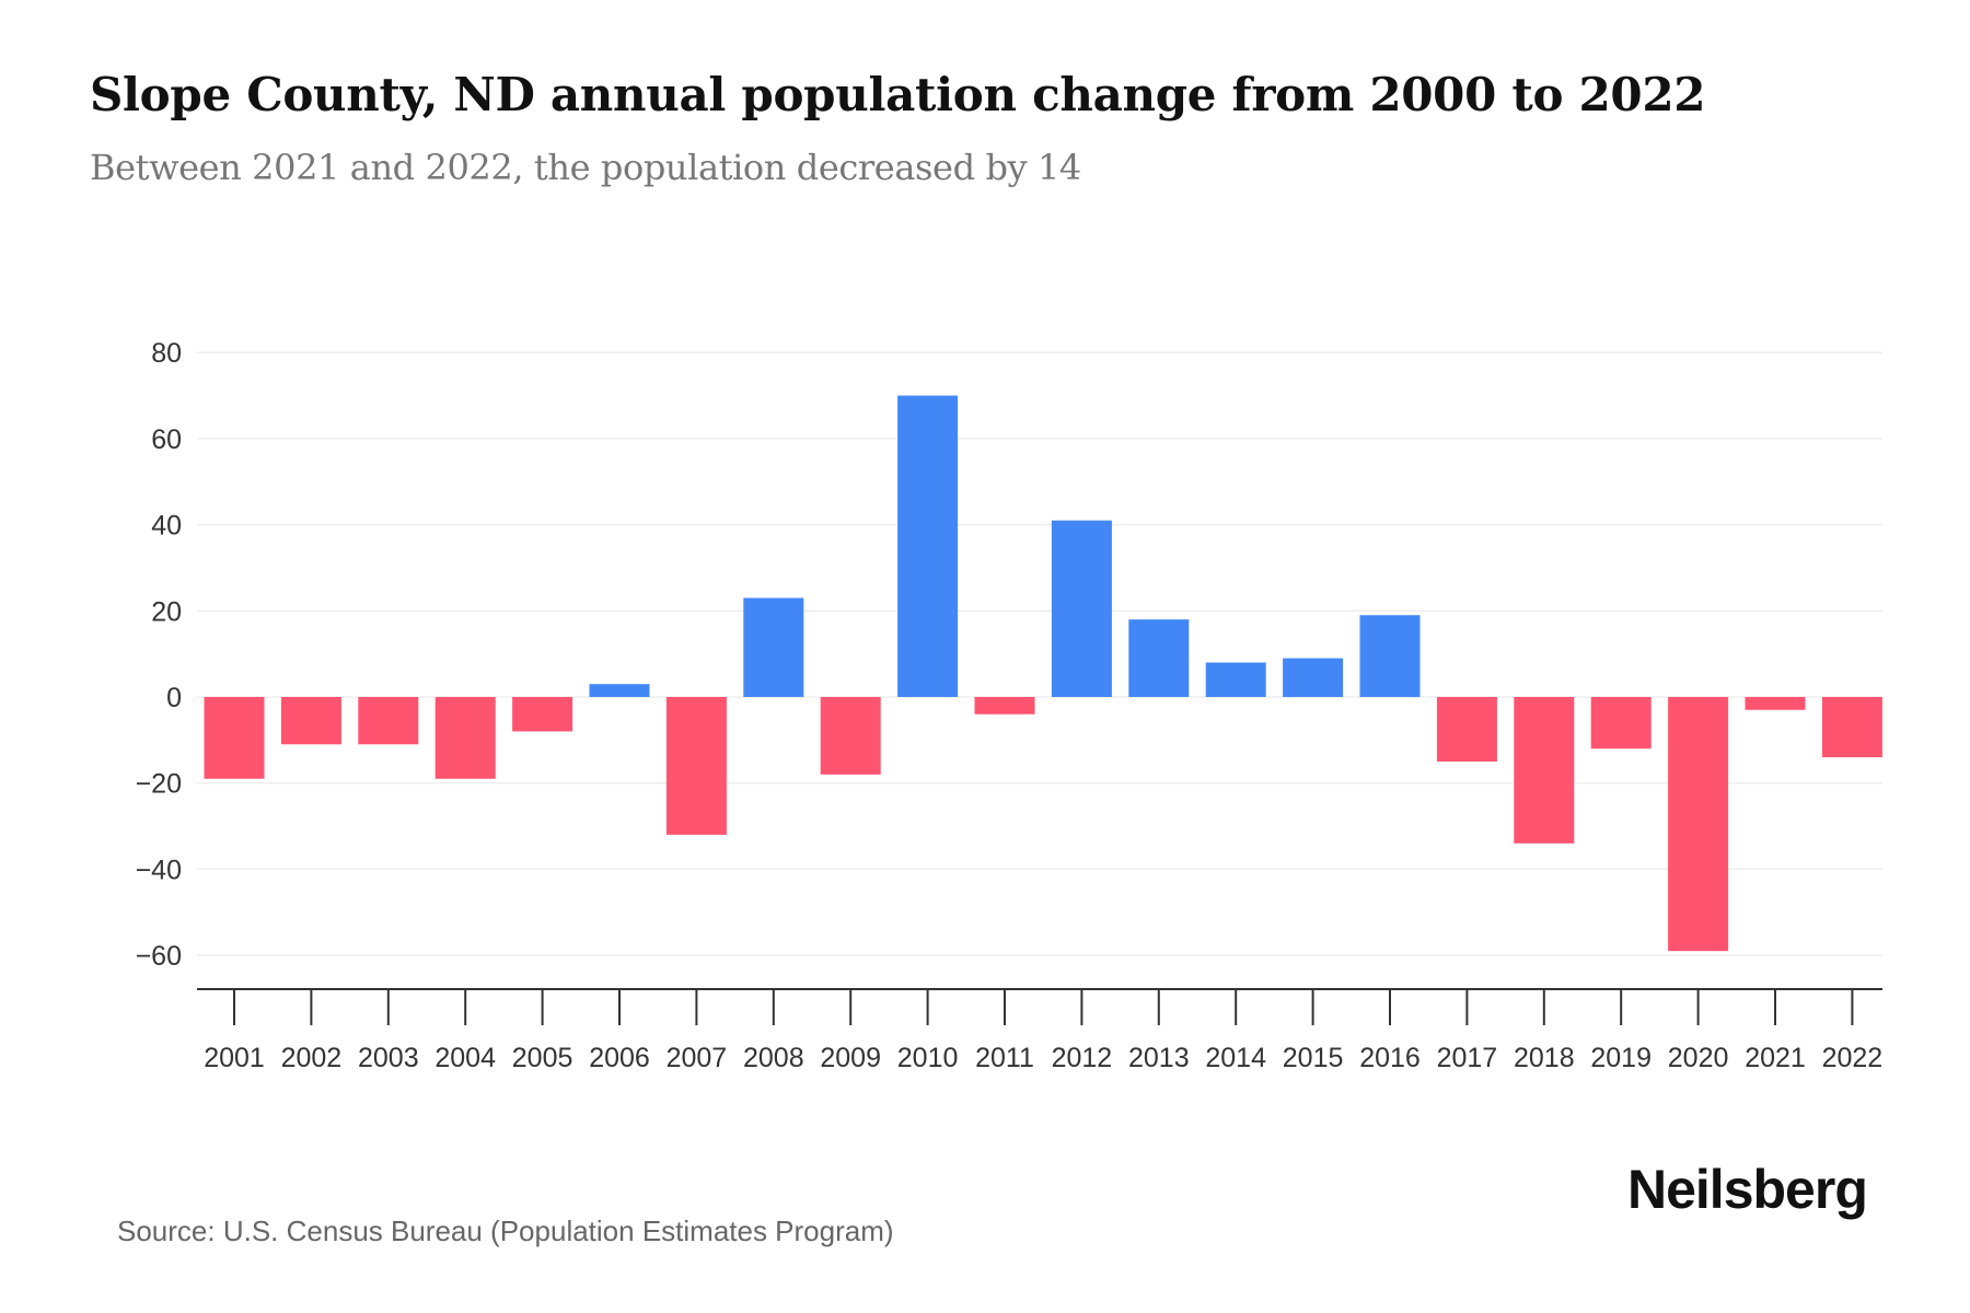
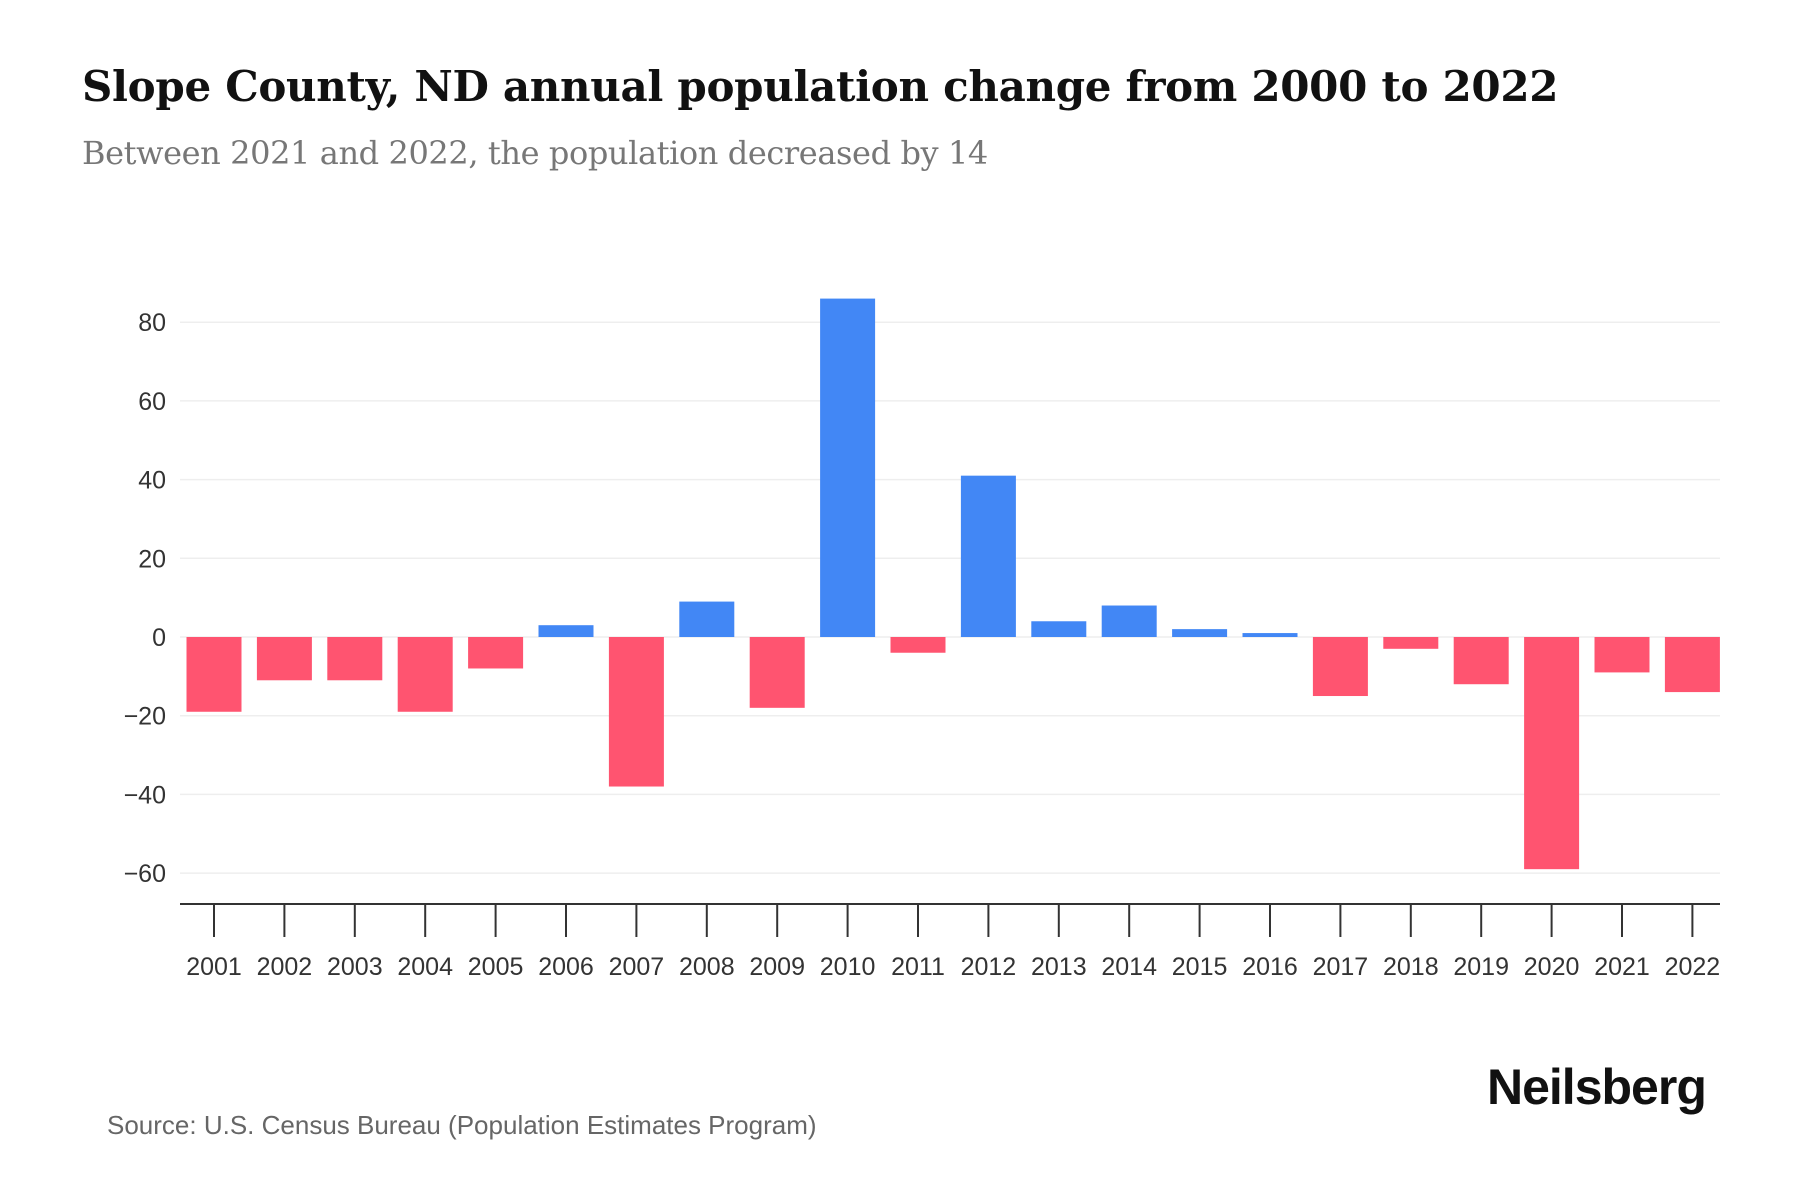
2007: -32 -> -38
2008: 23 -> 9
2010: 70 -> 86
2013: 18 -> 4
2015: 9 -> 2
2016: 19 -> 1
2018: -34 -> -3
2021: -3 -> -9
